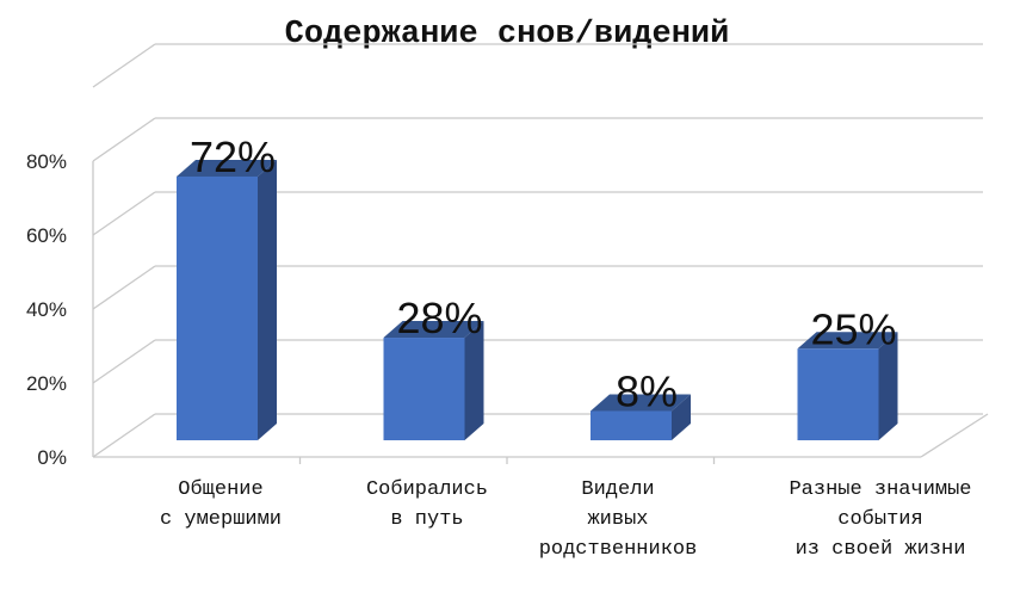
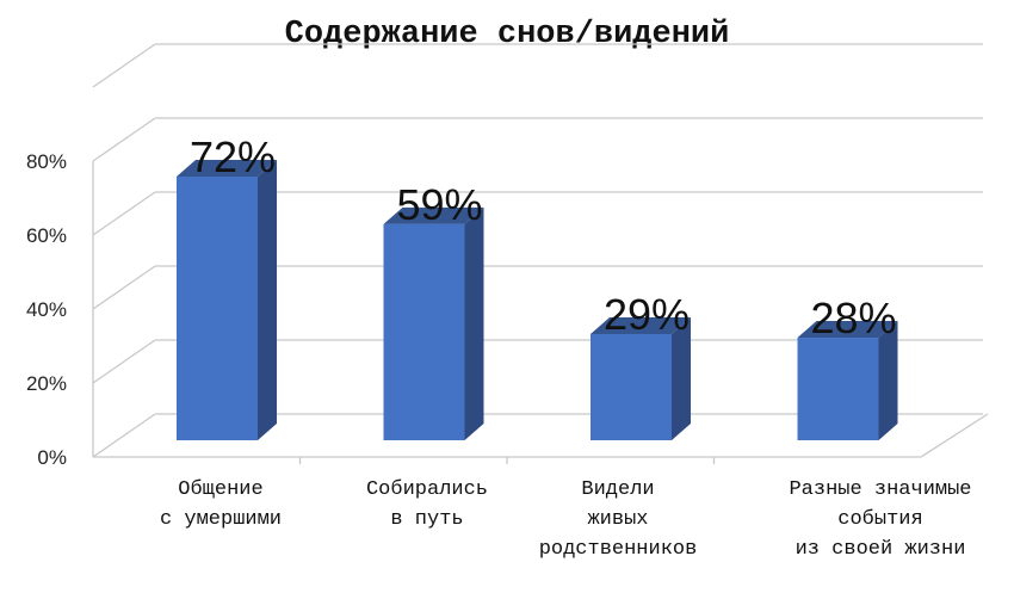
Собирались в путь: 28% -> 59%
Видели живых родственников: 8% -> 29%
Разные значимые события из своей жизни: 25% -> 28%
